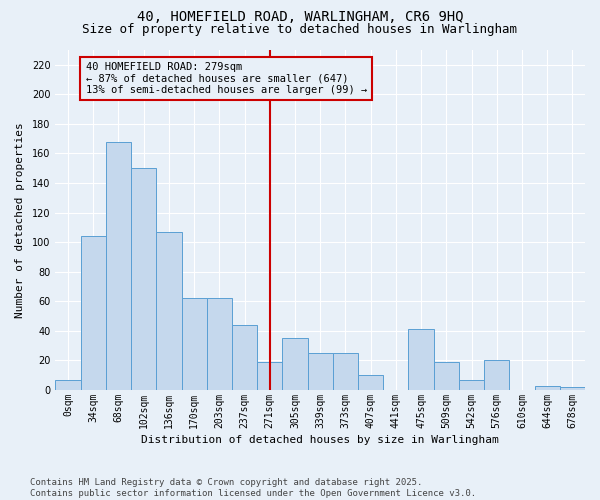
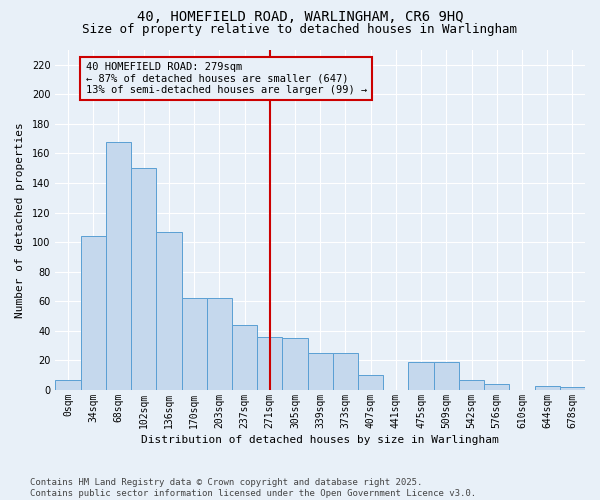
271sqm: 19 -> 36
475sqm: 41 -> 19
576sqm: 20 -> 4
